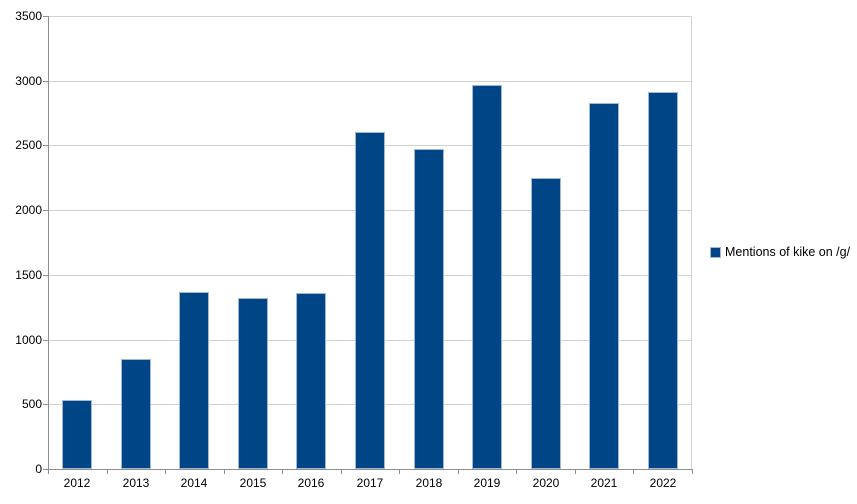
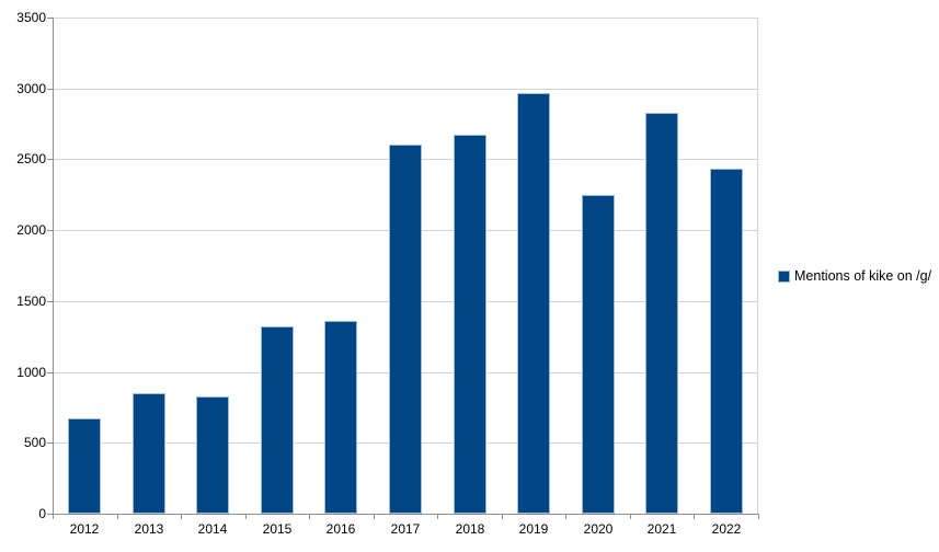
2012: 530 -> 670
2014: 1370 -> 830
2018: 2470 -> 2670
2022: 2910 -> 2430
